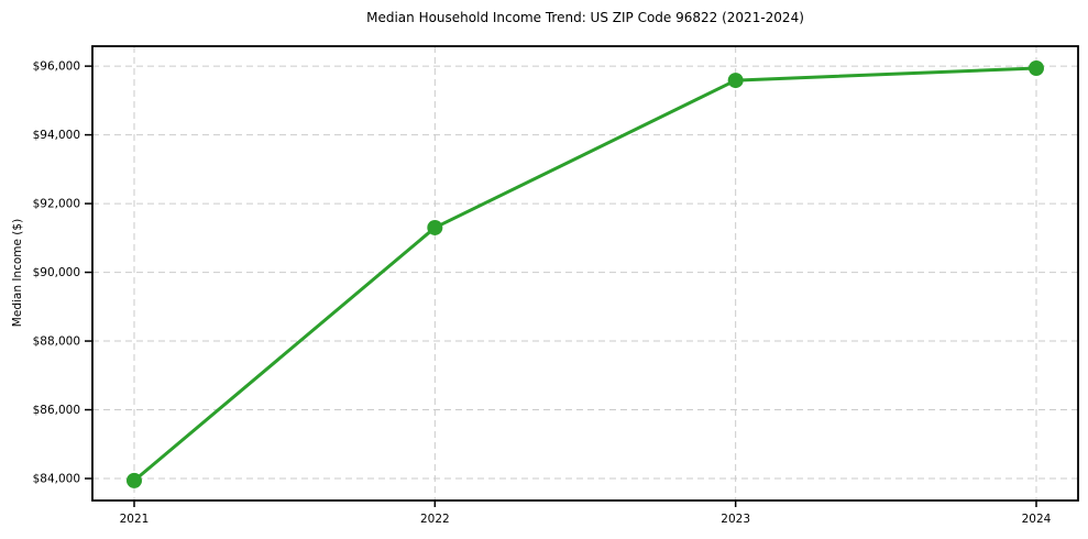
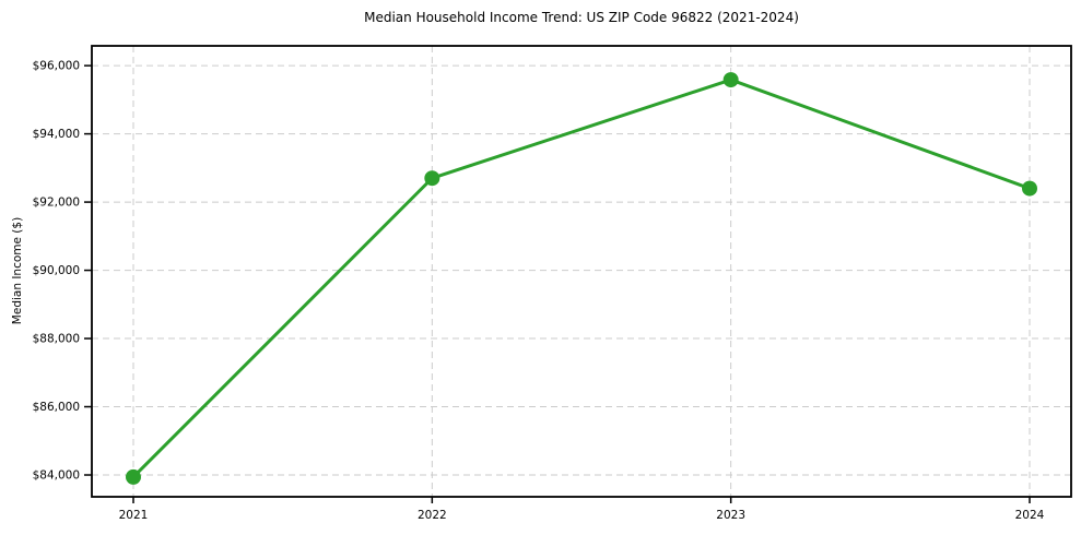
2022: $91300 -> $92700
2024: $95900 -> $92400
